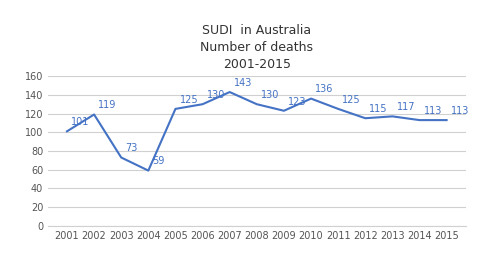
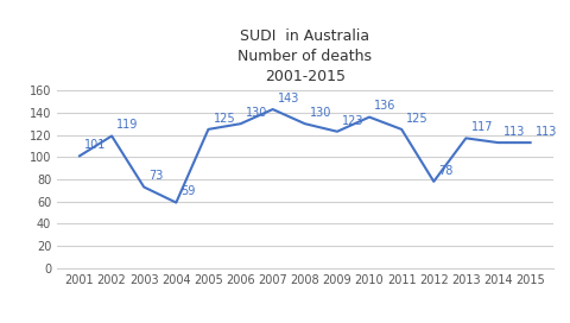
2012: 115 -> 78
